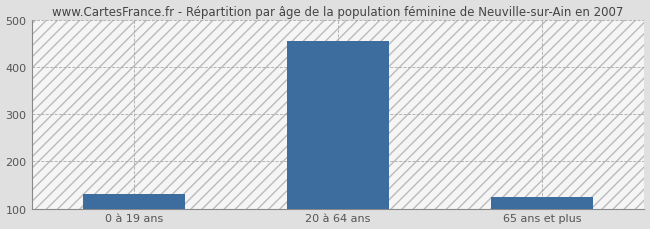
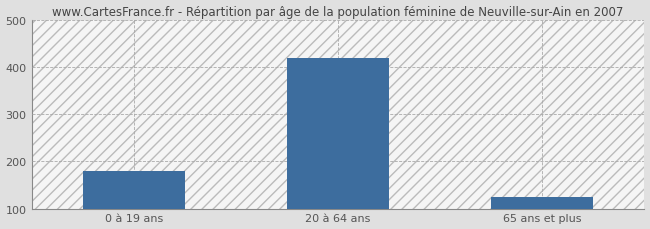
0 à 19 ans: 130 -> 180
20 à 64 ans: 455 -> 420
